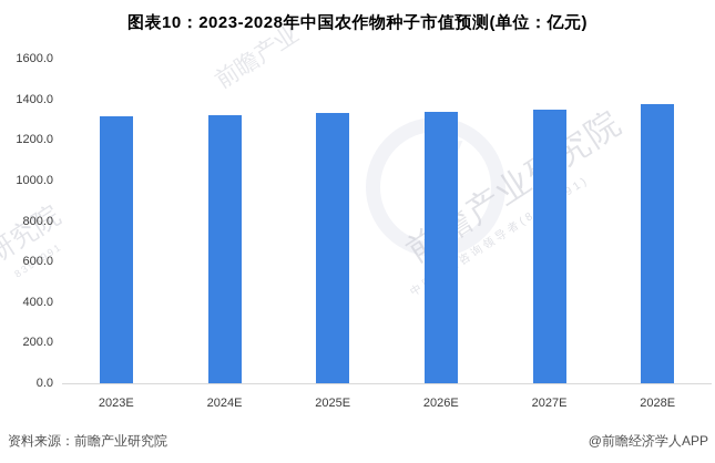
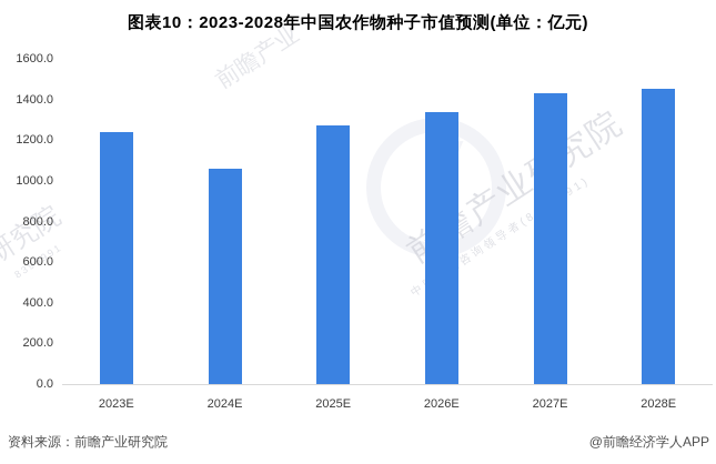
2023E: 1320 -> 1240
2024E: 1320 -> 1060
2025E: 1330 -> 1270
2027E: 1350 -> 1430
2028E: 1380 -> 1450
